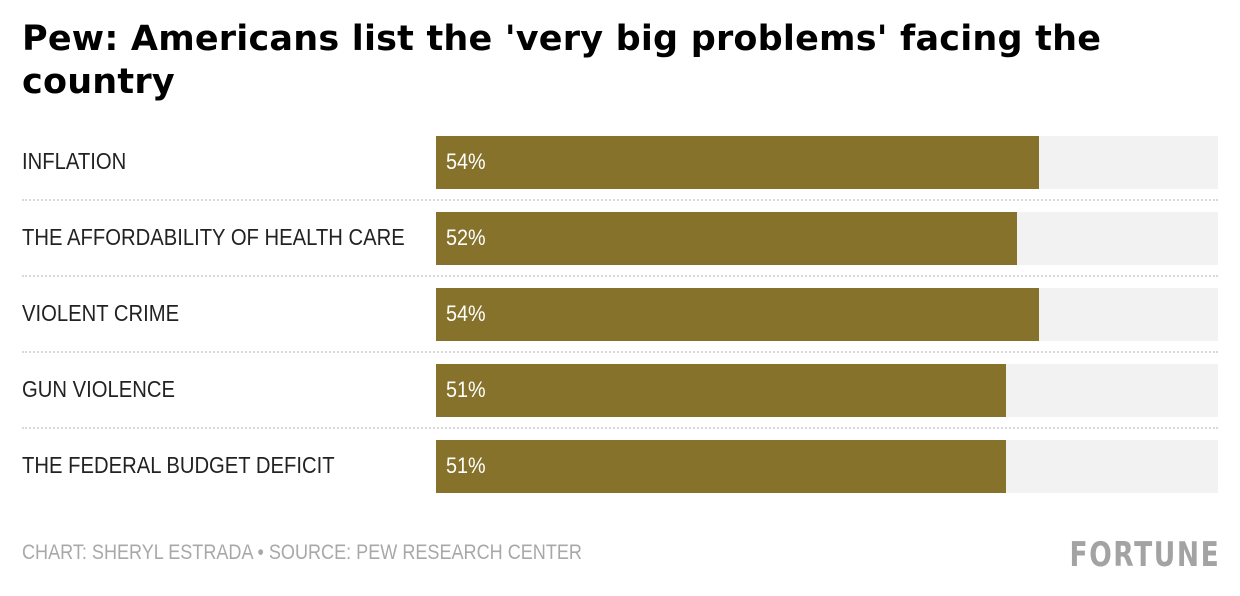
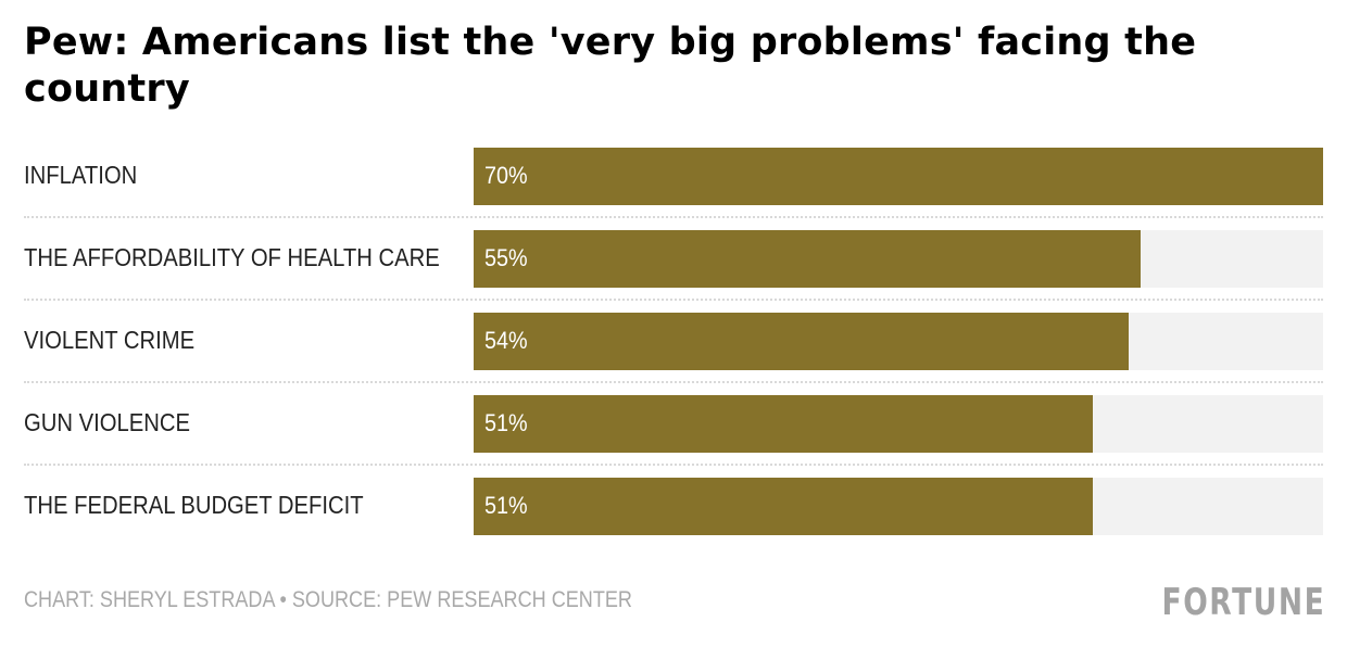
INFLATION: 54% -> 70%
THE AFFORDABILITY OF HEALTH CARE: 52% -> 55%
